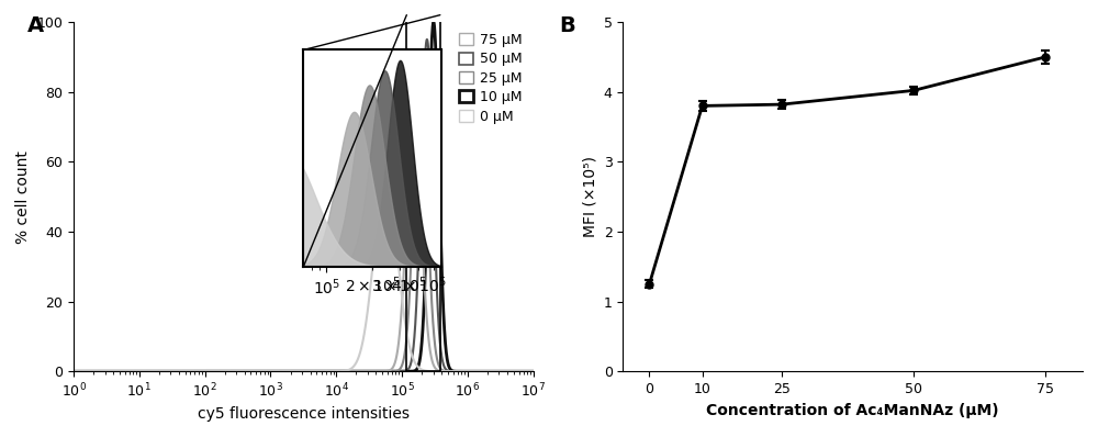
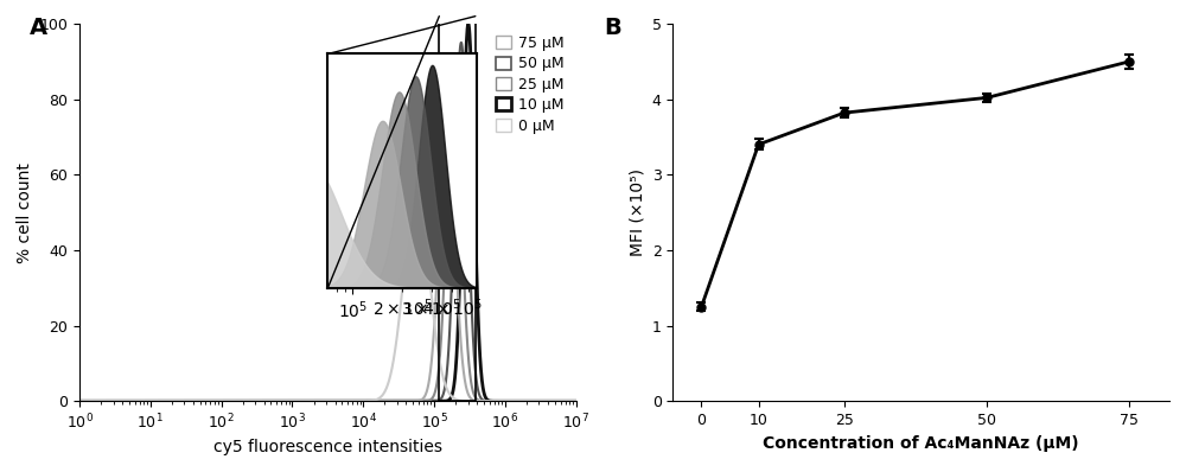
10: 3.80 -> 3.40
